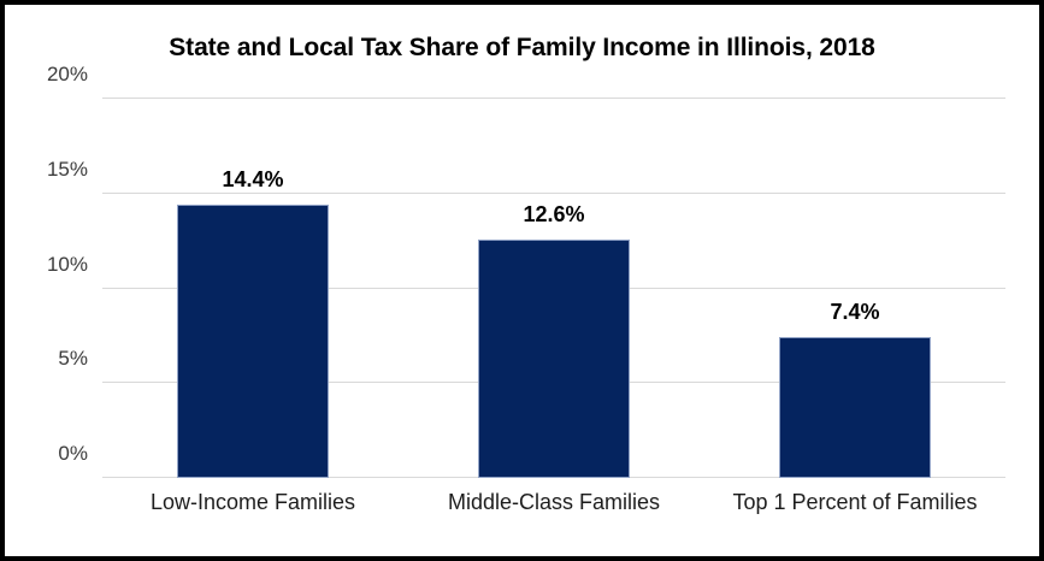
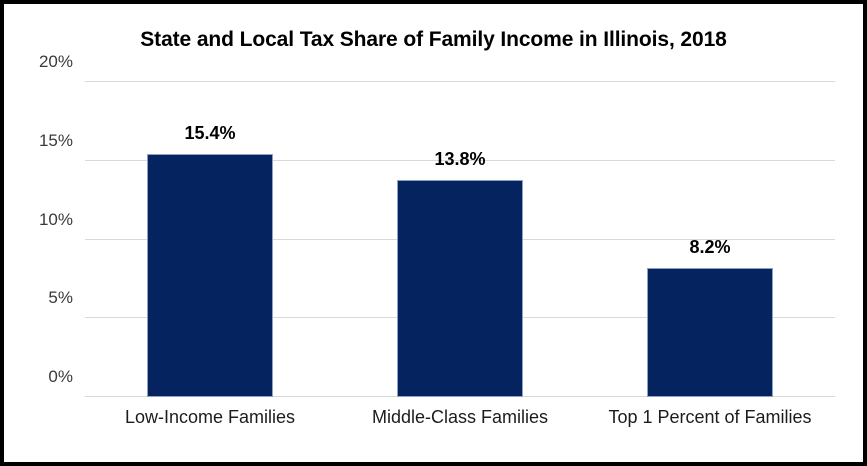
Low-Income Families: 14.4% -> 15.4%
Middle-Class Families: 12.6% -> 13.8%
Top 1 Percent of Families: 7.4% -> 8.2%
